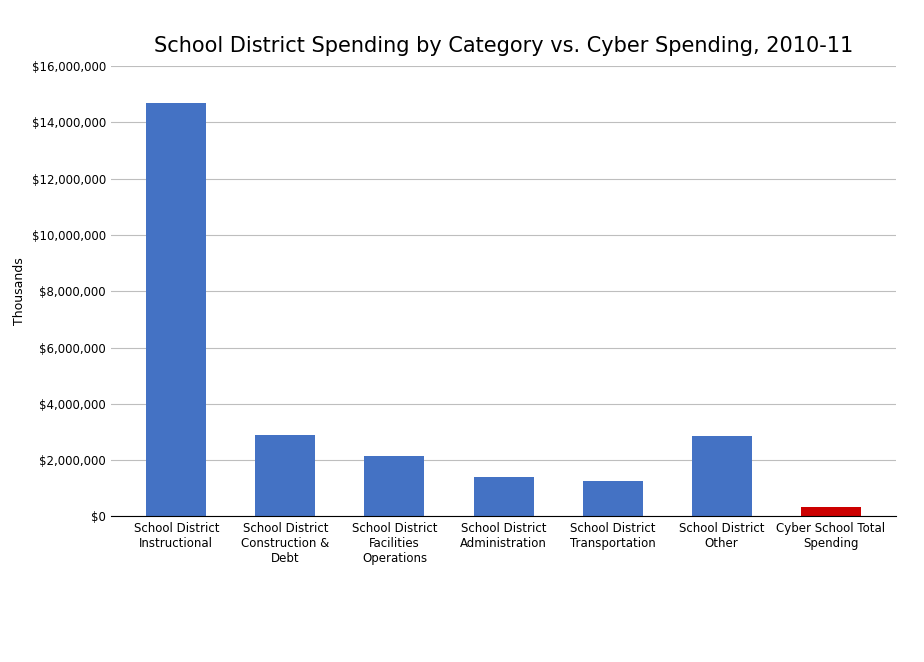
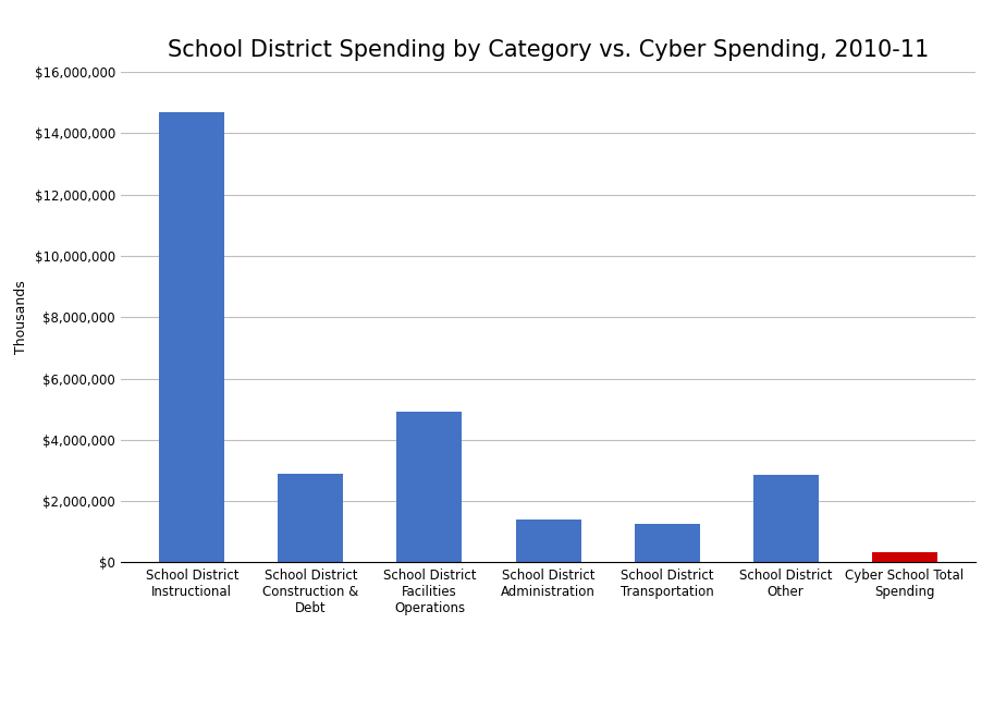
School District Facilities Operations: $2,150,000 -> $4,900,000
